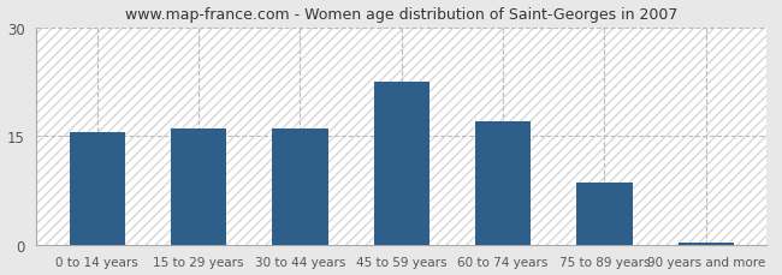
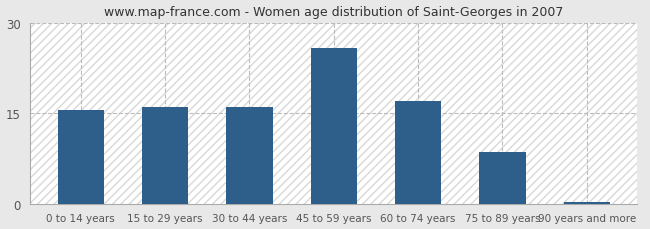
45 to 59 years: 22.5 -> 25.8
